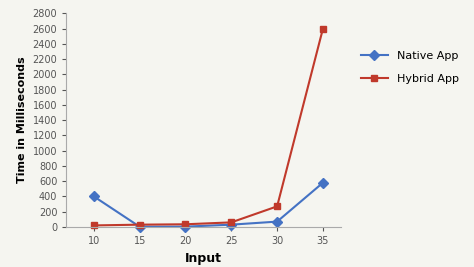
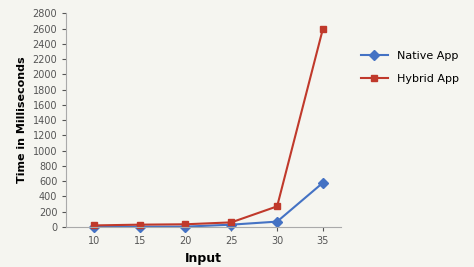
Native App/10: 400 -> 0
